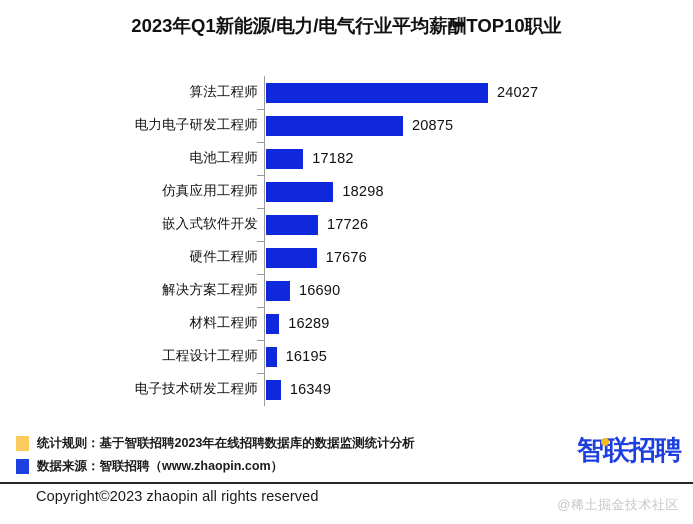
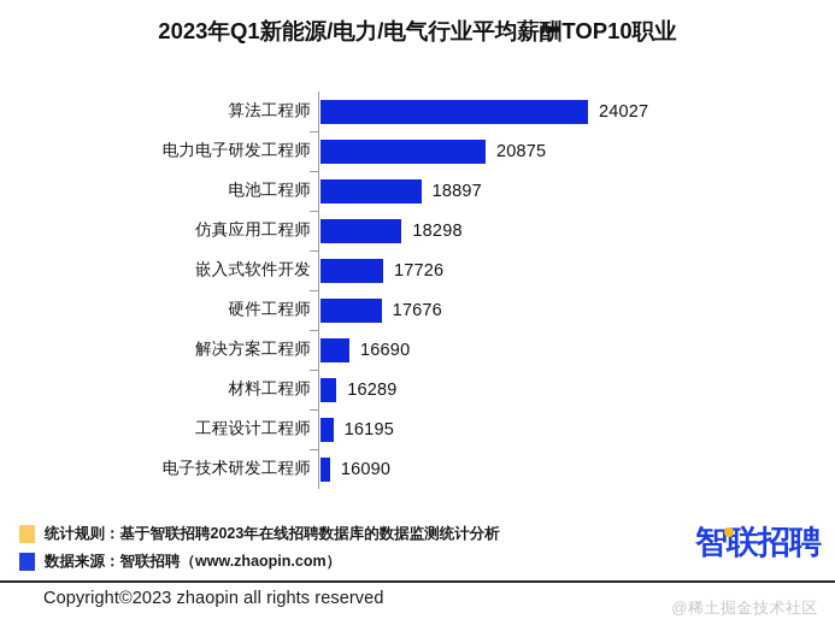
电池工程师: 17182 -> 18897
电子技术研发工程师: 16349 -> 16090
